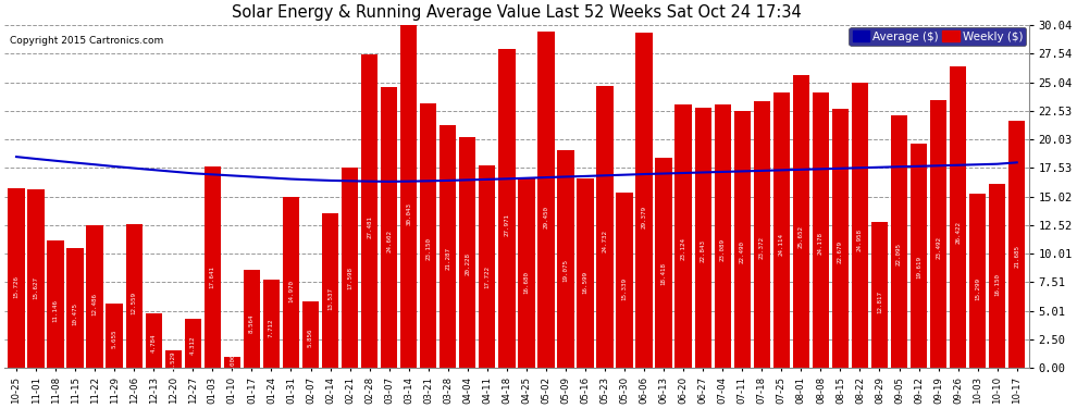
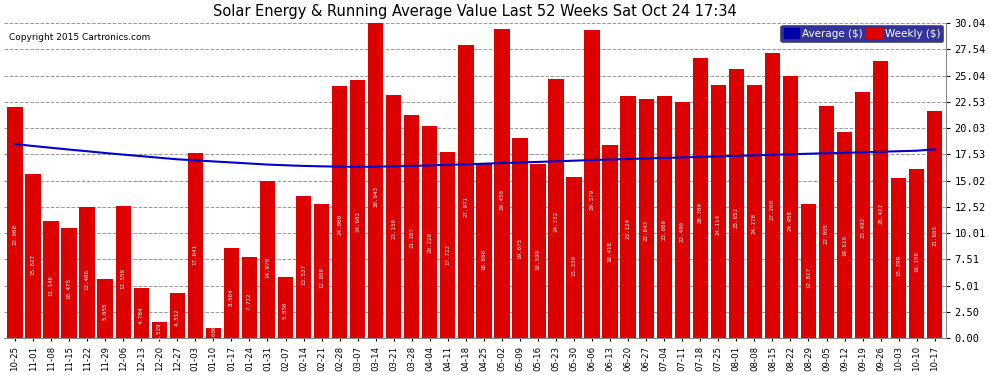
Weekly ($)/10-25: 15.7 -> 22.0
Weekly ($)/02-21: 17.6 -> 12.8
Weekly ($)/02-28: 27.5 -> 24.0
Weekly ($)/07-18: 23.4 -> 26.7
Weekly ($)/08-15: 22.7 -> 27.2
